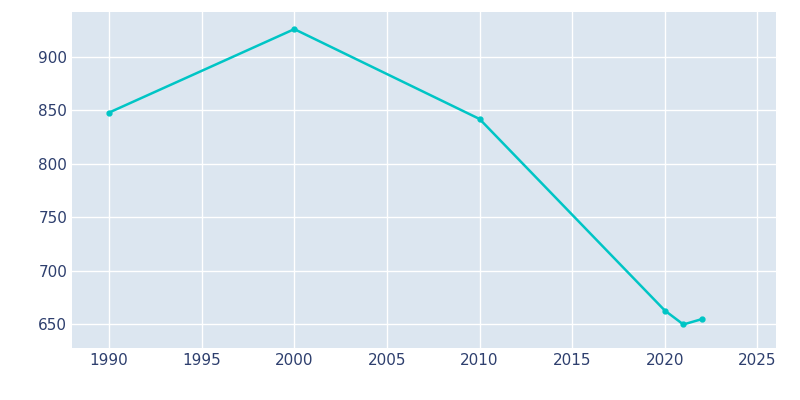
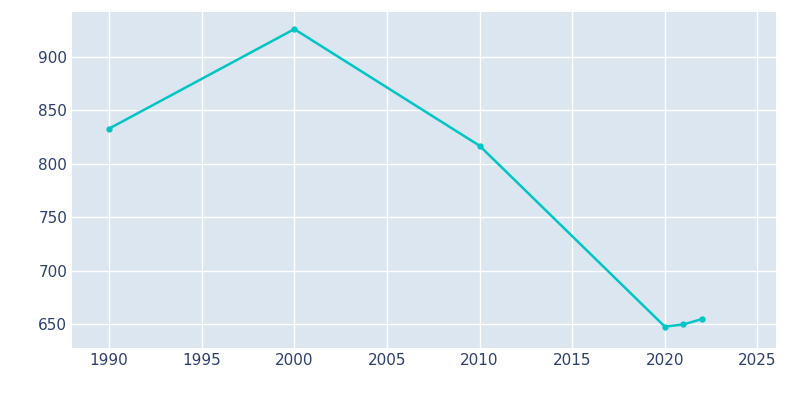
1990: 848 -> 833
2010: 842 -> 817
2020: 663 -> 648
